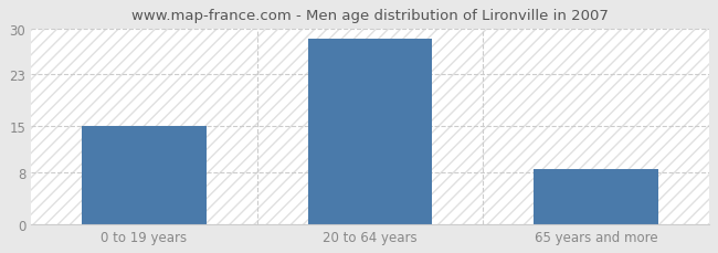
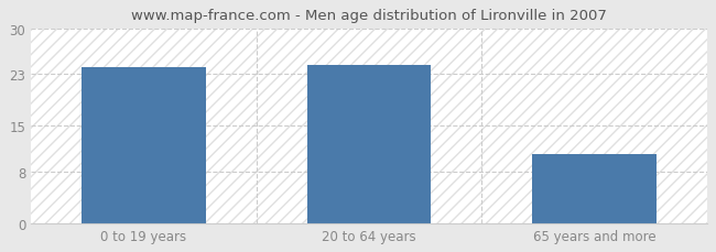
0 to 19 years: 15.0 -> 24.0
20 to 64 years: 28.5 -> 24.4
65 years and more: 8.5 -> 10.6
